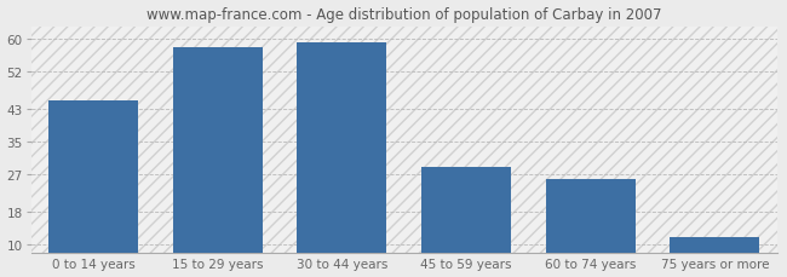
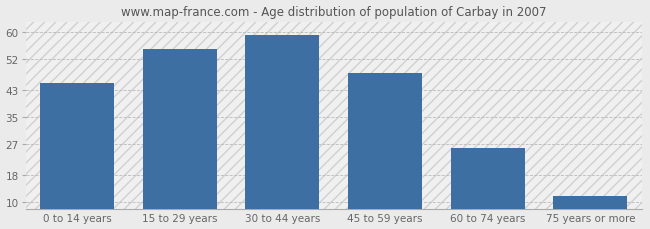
15 to 29 years: 58 -> 55
45 to 59 years: 29 -> 48
